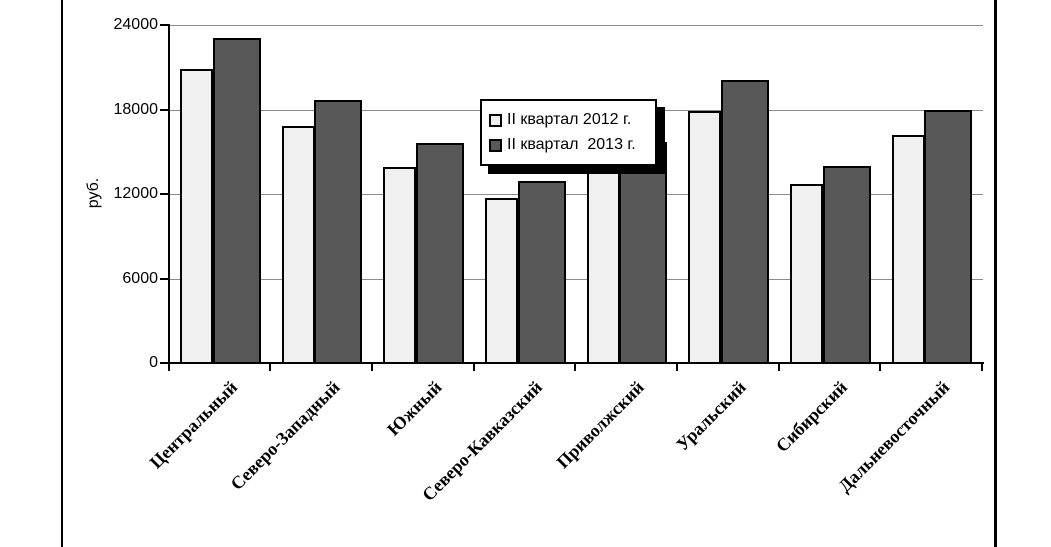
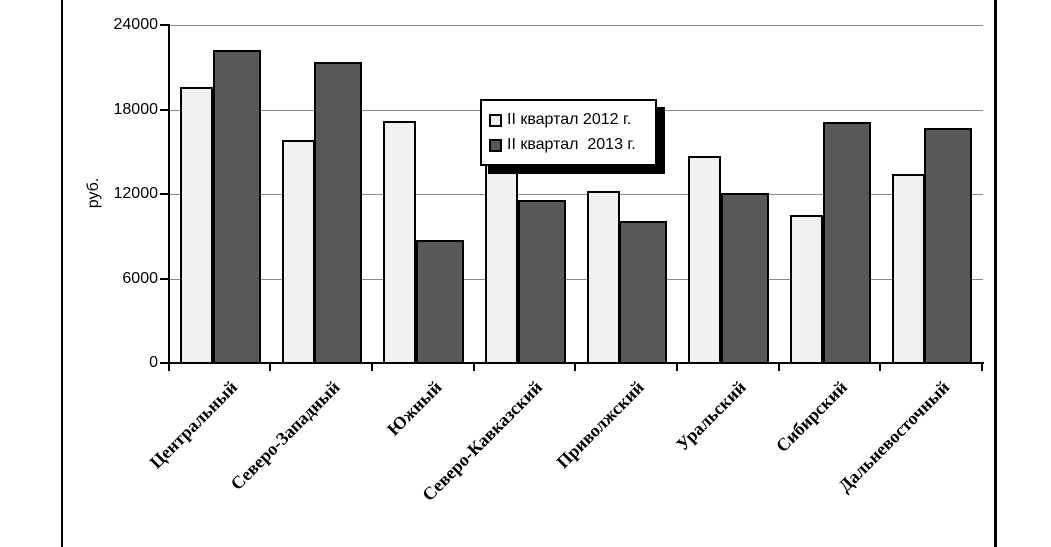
II квартал 2012 г./Центральный: 20900 -> 19600
II квартал 2013 г./Центральный: 23100 -> 22200
II квартал 2012 г./Северо-Западный: 16800 -> 15800
II квартал 2013 г./Северо-Западный: 18700 -> 21400
II квартал 2012 г./Южный: 13900 -> 17200
II квартал 2013 г./Южный: 15600 -> 8700
II квартал 2012 г./Северо-Кавказский: 11700 -> 17000
II квартал 2013 г./Северо-Кавказский: 12900 -> 11600
II квартал 2012 г./Приволжский: 14200 -> 12200
II квартал 2013 г./Приволжский: 15700 -> 10100
II квартал 2012 г./Уральский: 17900 -> 14700
II квартал 2013 г./Уральский: 20100 -> 12100
II квартал 2012 г./Сибирский: 12700 -> 10500
II квартал 2013 г./Сибирский: 14000 -> 17100
II квартал 2012 г./Дальневосточный: 16200 -> 13400
II квартал 2013 г./Дальневосточный: 18000 -> 16700
